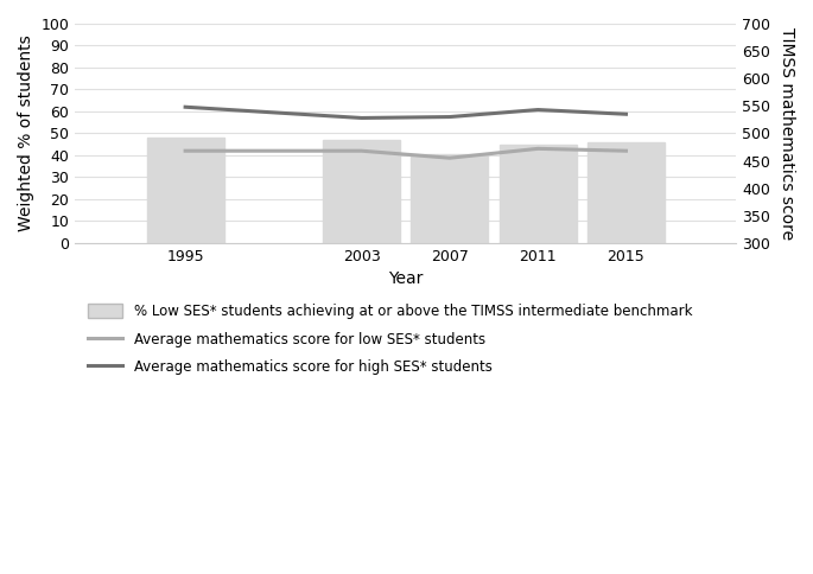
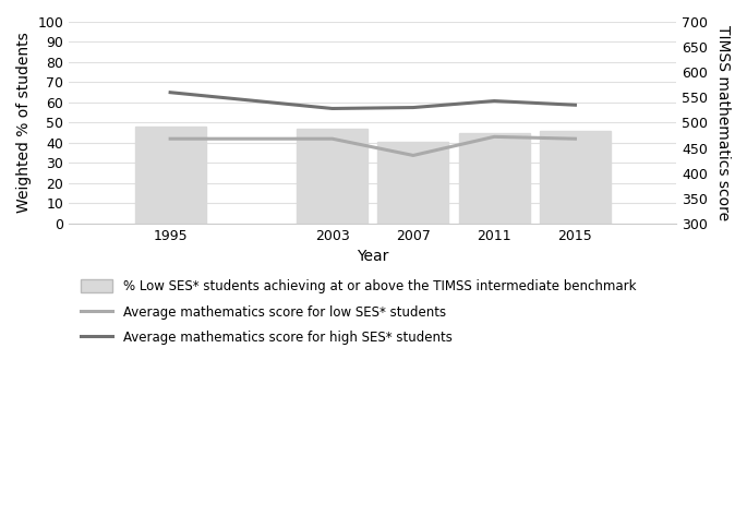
Average mathematics score for high SES* students/1995: 548 -> 560
Average mathematics score for low SES* students/2007: 455 -> 435
